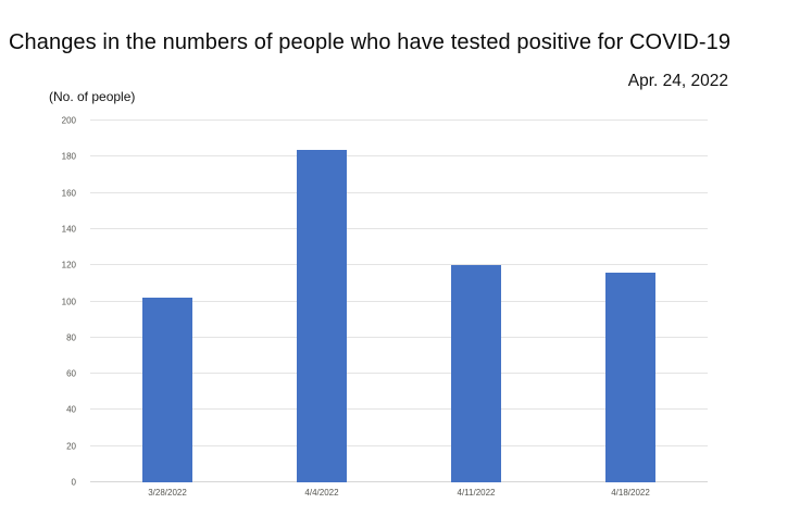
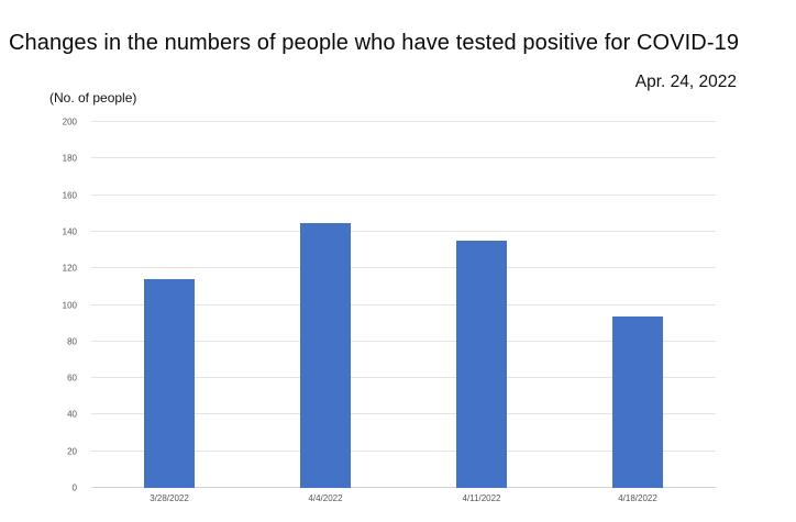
3/28/2022: 102 -> 114
4/4/2022: 184 -> 145
4/11/2022: 120 -> 135
4/18/2022: 116 -> 94
